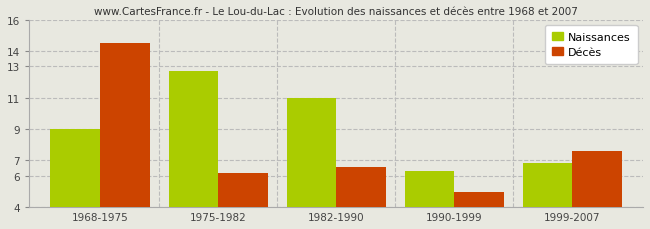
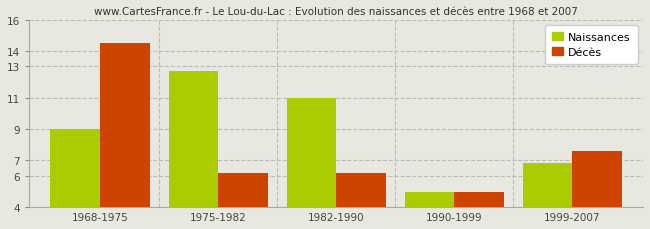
Décès/1982-1990: 6.6 -> 6.2
Naissances/1990-1999: 6.3 -> 5.0
